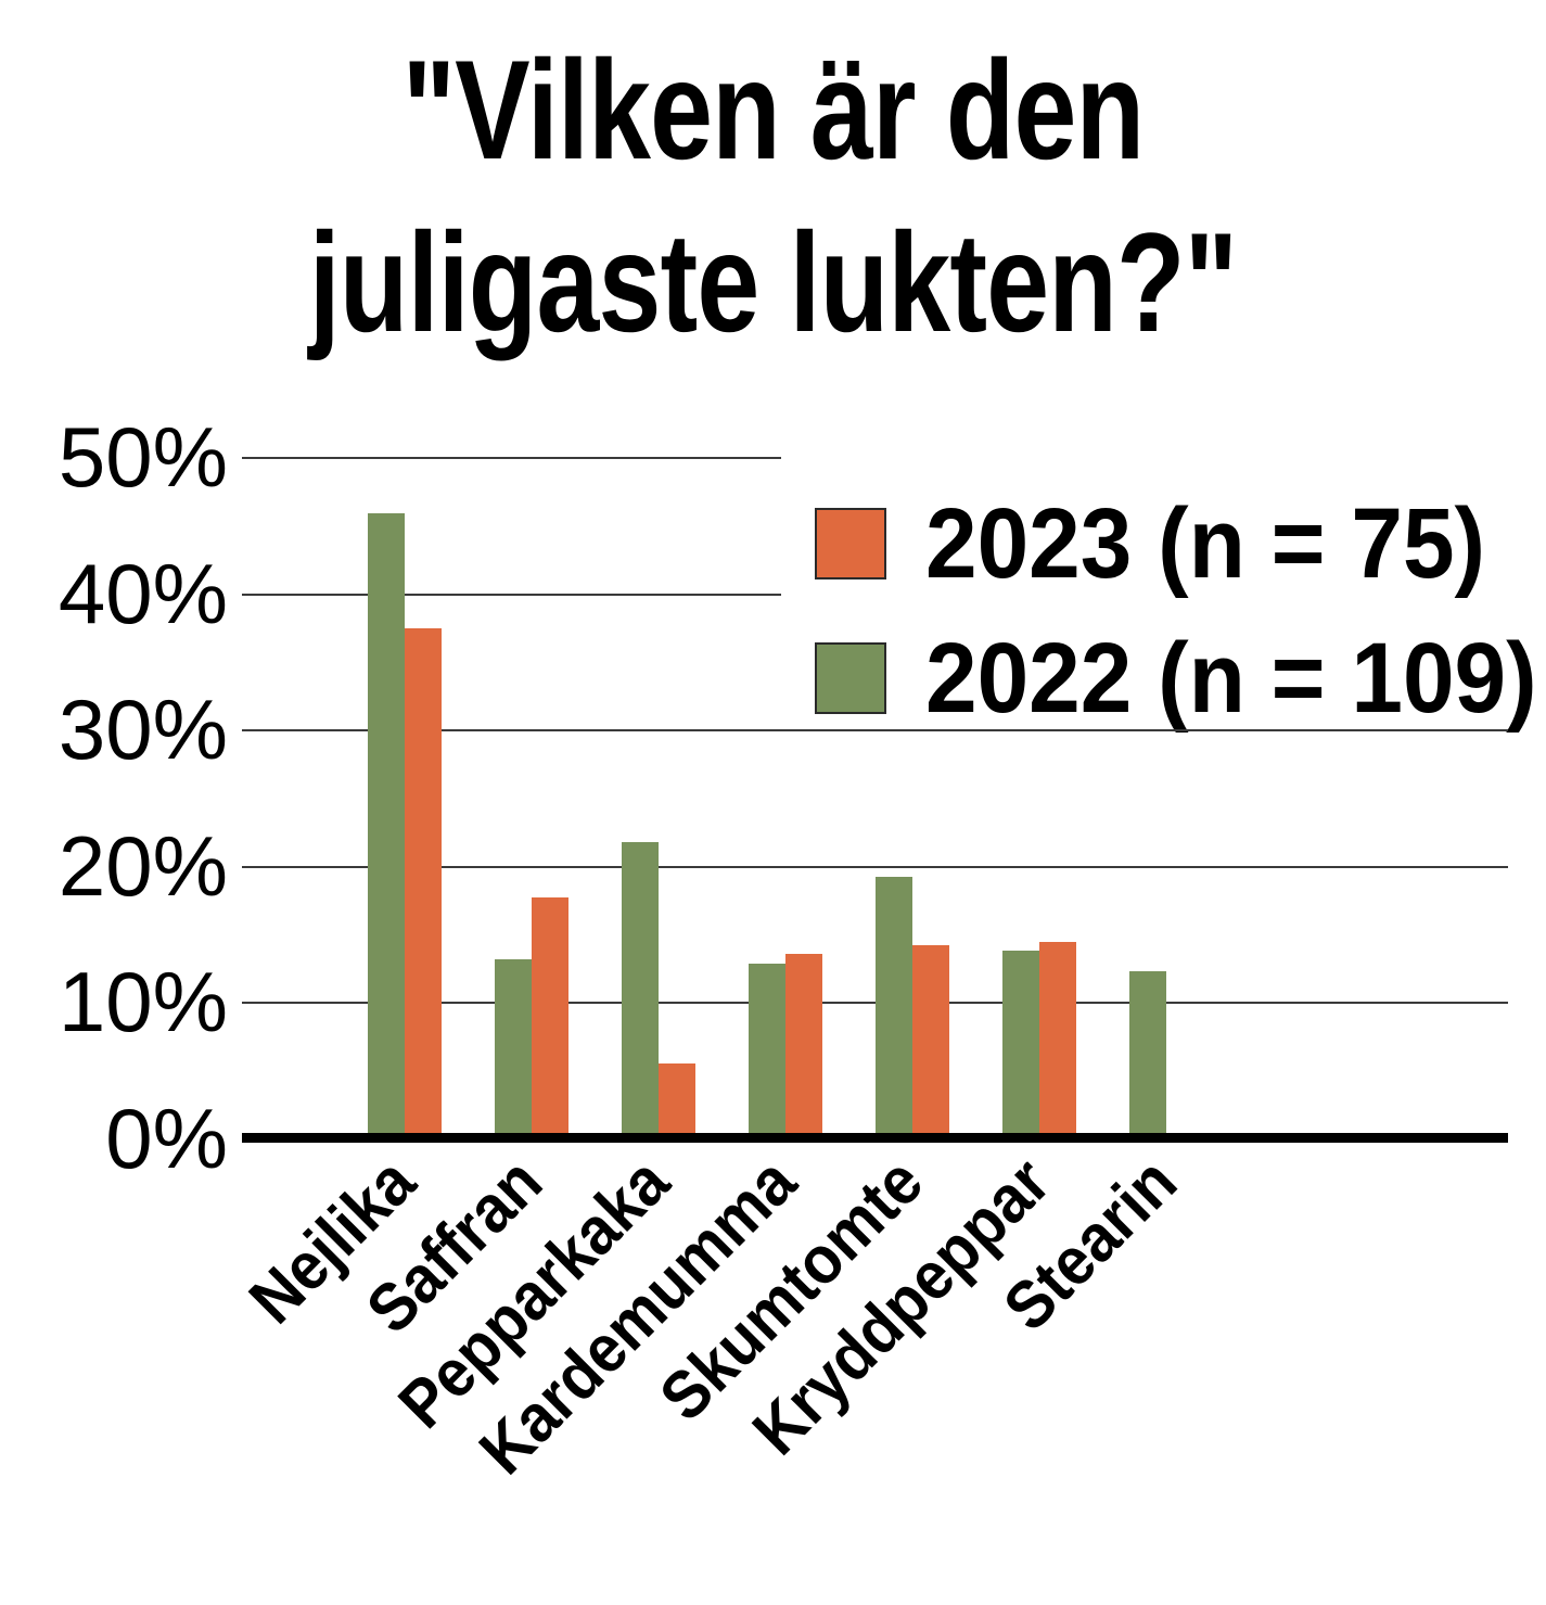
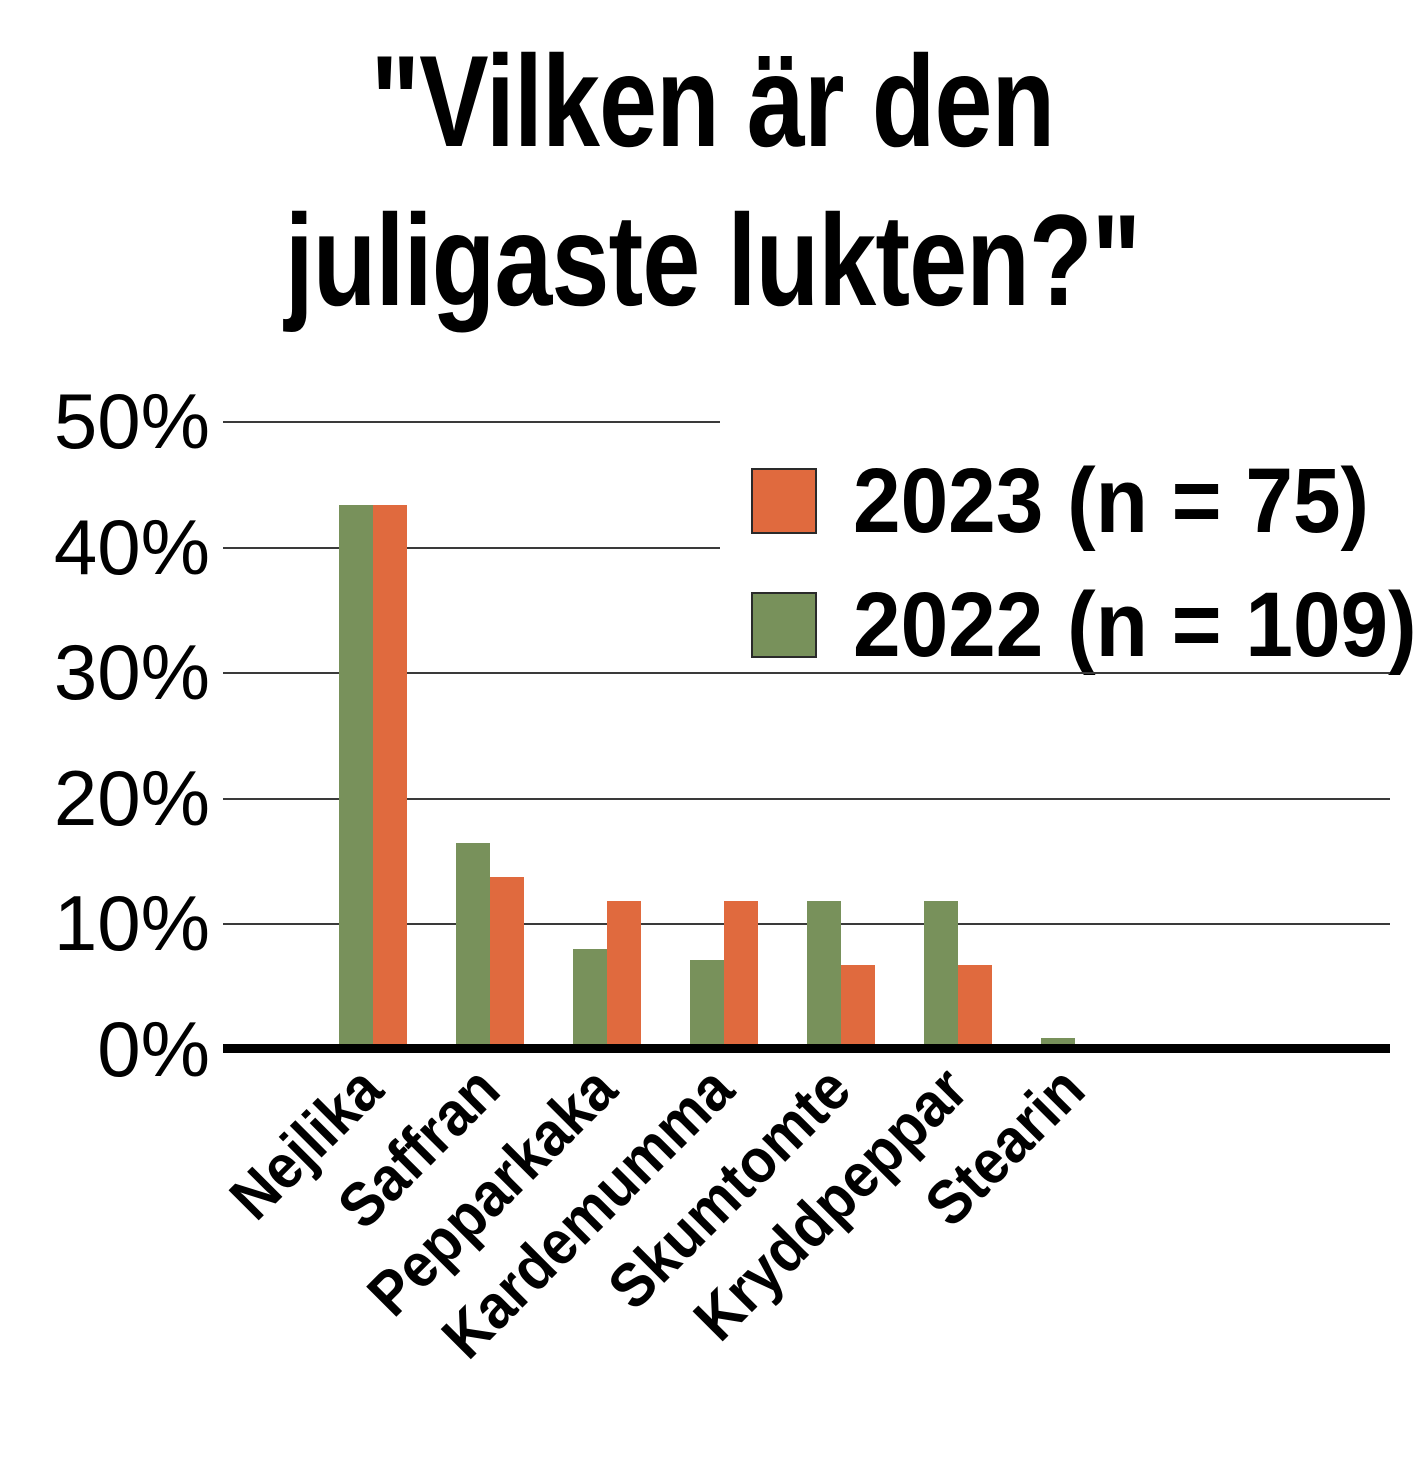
2023 (n = 75)/Nejlika: 37.4% -> 43.3%
2022 (n = 109)/Nejlika: 45.9% -> 43.3%
2023 (n = 75)/Saffran: 17.7% -> 13.7%
2022 (n = 109)/Saffran: 13.1% -> 16.4%
2023 (n = 75)/Pepparkaka: 5.5% -> 11.8%
2022 (n = 109)/Pepparkaka: 21.7% -> 8.0%
2023 (n = 75)/Kardemumma: 13.5% -> 11.8%
2022 (n = 109)/Kardemumma: 12.8% -> 7.1%
2023 (n = 75)/Skumtomte: 14.2% -> 6.7%
2022 (n = 109)/Skumtomte: 19.2% -> 11.8%
2023 (n = 75)/Kryddpeppar: 14.4% -> 6.7%
2022 (n = 109)/Kryddpeppar: 13.8% -> 11.8%
2022 (n = 109)/Stearin: 12.3% -> 0.9%
